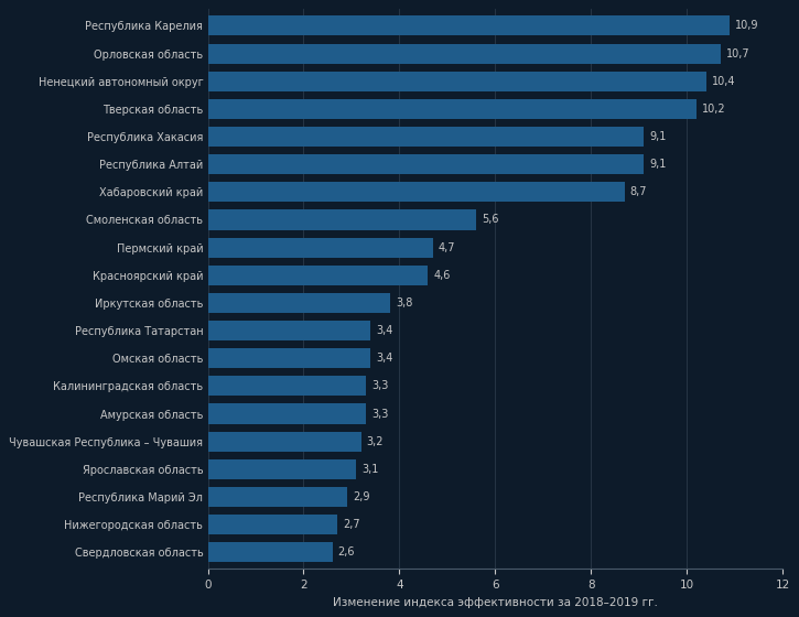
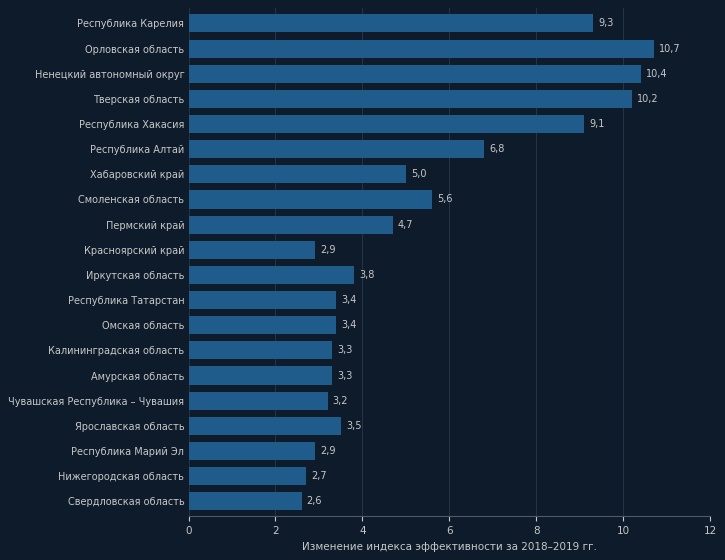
Республика Карелия: 10,9 -> 9,3
Республика Алтай: 9,1 -> 6,8
Хабаровский край: 8,7 -> 5,0
Красноярский край: 4,6 -> 2,9
Ярославская область: 3,1 -> 3,5
